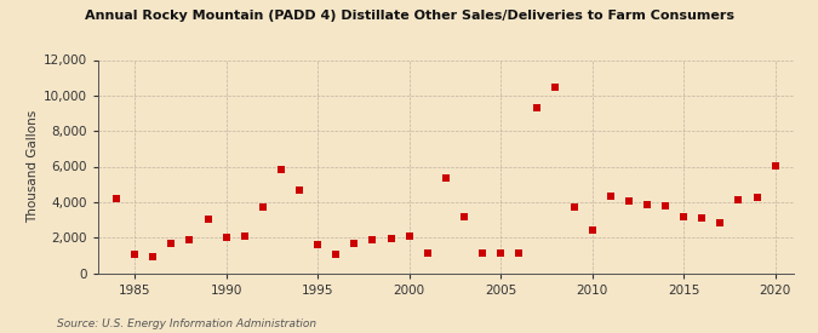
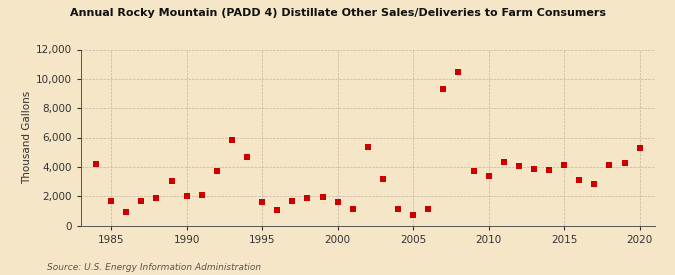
1985: 1,000 -> 1,700
2000: 2,000 -> 1,600
2005: 1,100 -> 700
2010: 2,400 -> 3,400
2015: 3,200 -> 4,100
2020: 6,000 -> 5,300
